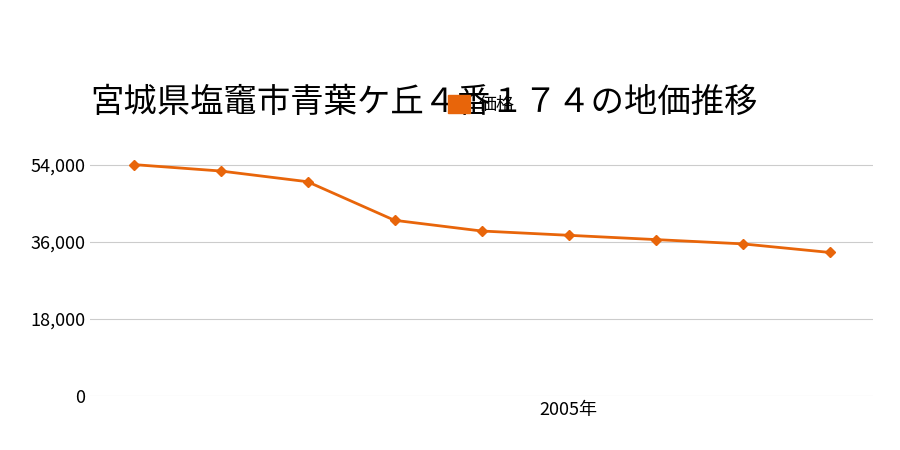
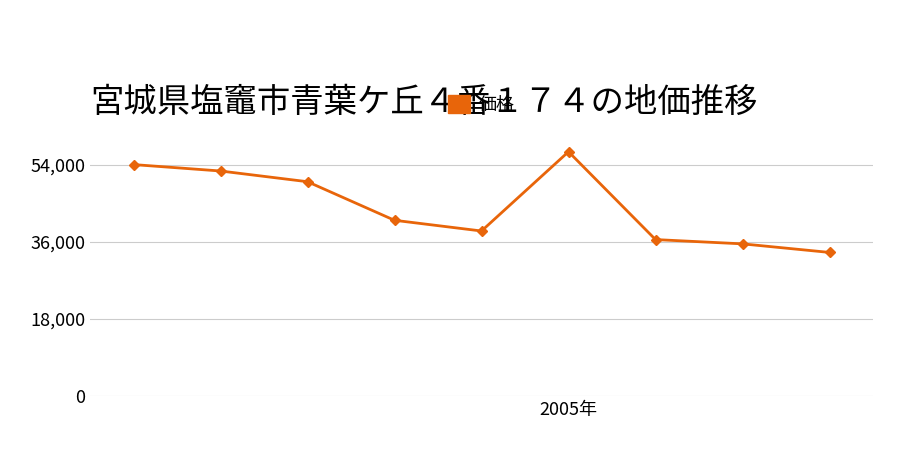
2005年: 37,500 -> 57,000
